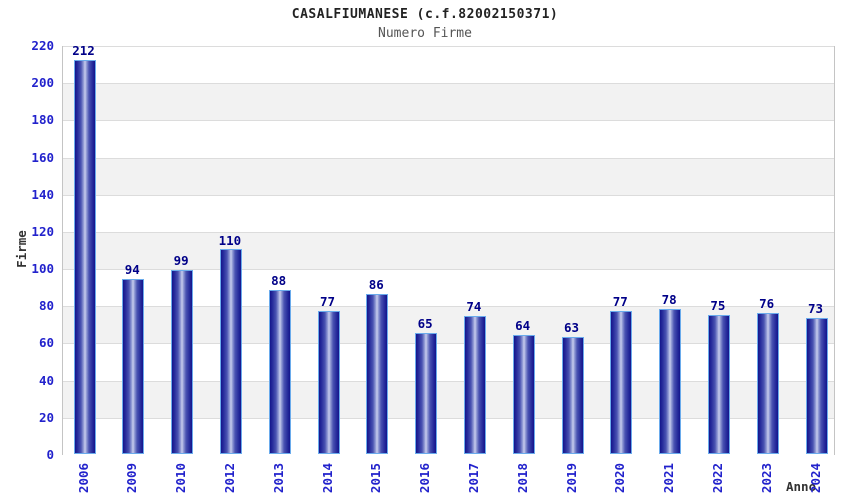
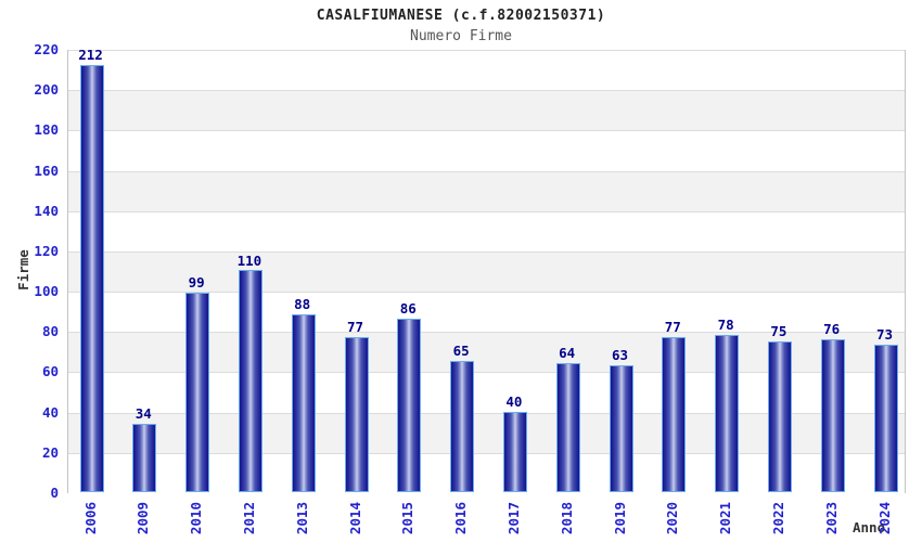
2009: 94 -> 34
2017: 74 -> 40
